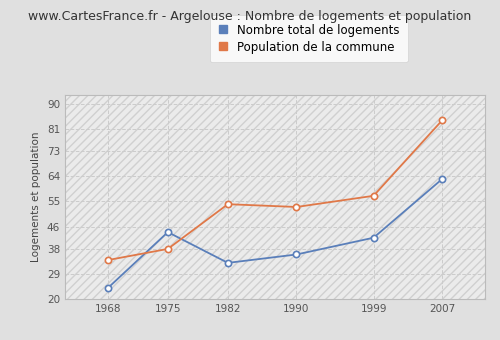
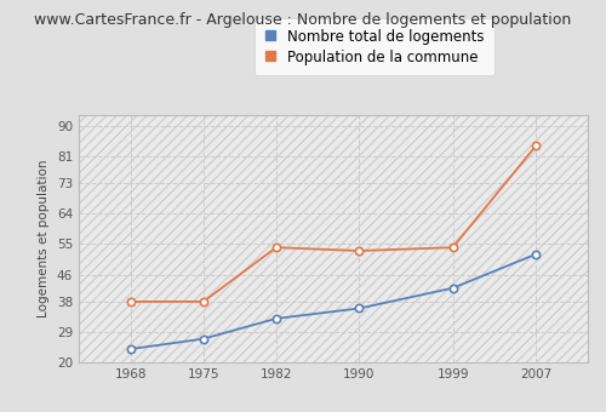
Population de la commune/1968: 34 -> 38
Nombre total de logements/1975: 44 -> 27
Population de la commune/1999: 57 -> 54
Nombre total de logements/2007: 63 -> 52
